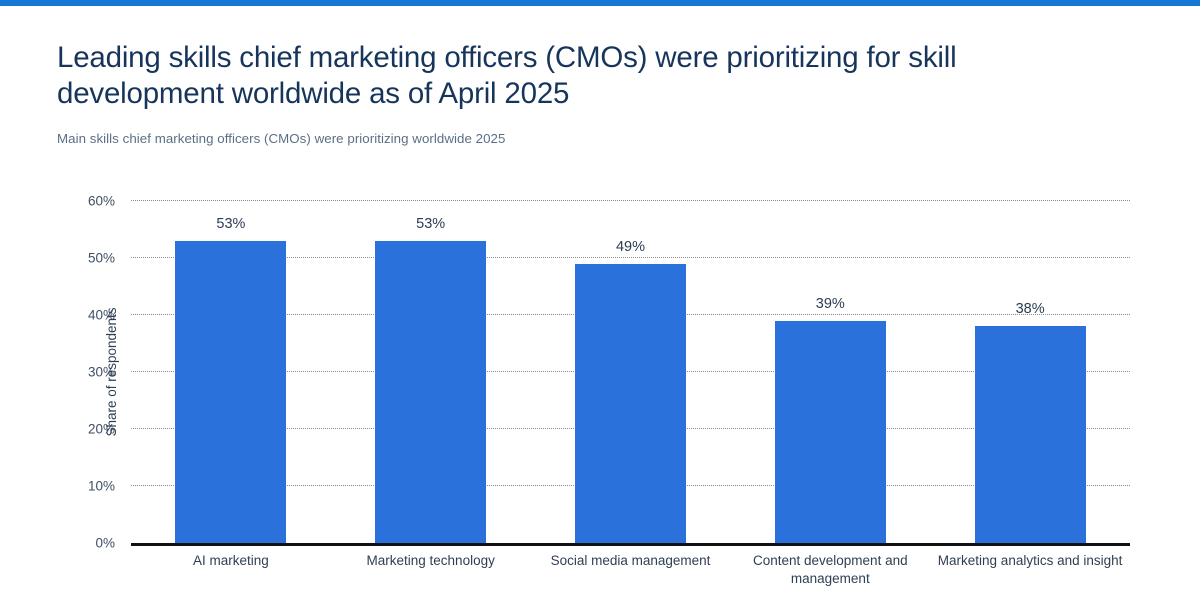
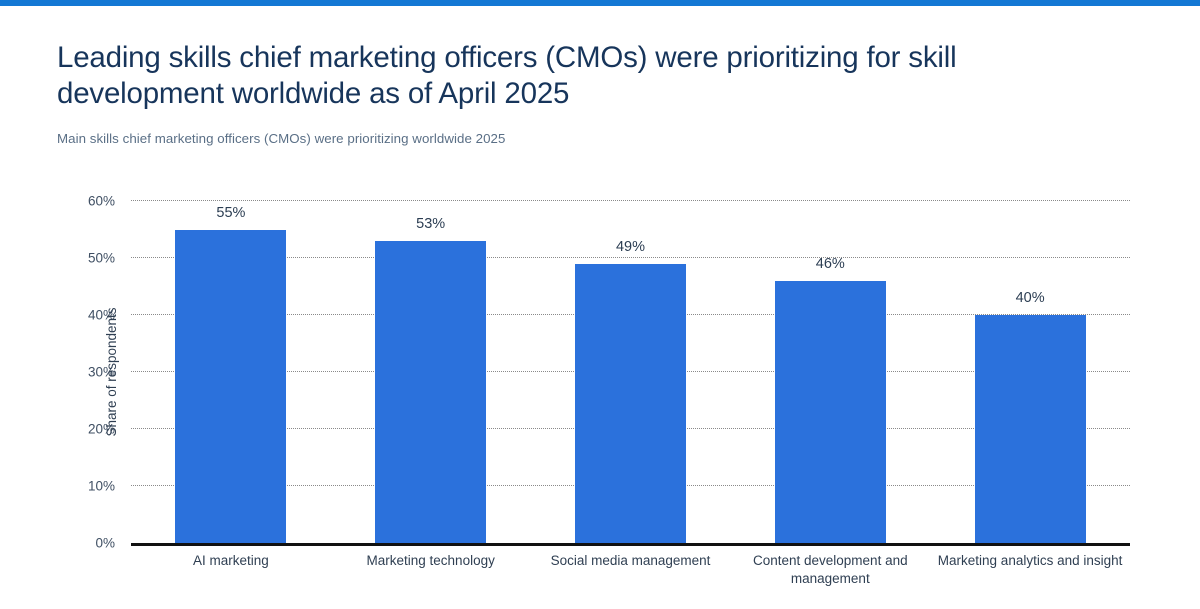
AI marketing: 53% -> 55%
Content development and management: 39% -> 46%
Marketing analytics and insight: 38% -> 40%
